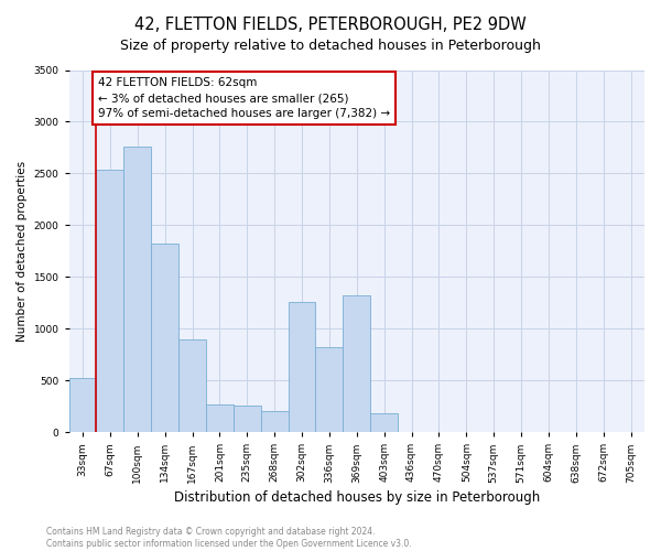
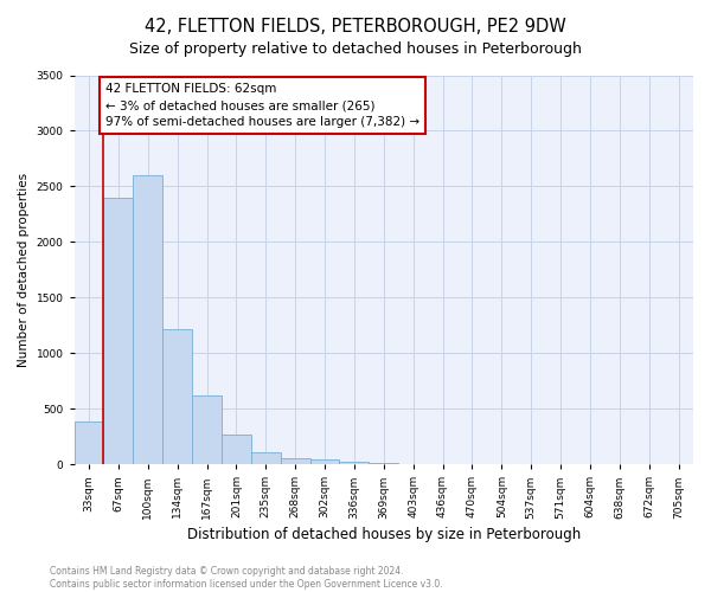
33sqm: 520 -> 390
67sqm: 2540 -> 2400
100sqm: 2760 -> 2600
134sqm: 1820 -> 1220
167sqm: 900 -> 620
235sqm: 260 -> 110
268sqm: 200 -> 60
302sqm: 1260 -> 40
336sqm: 820 -> 20
369sqm: 1320 -> 20
403sqm: 180 -> 0
